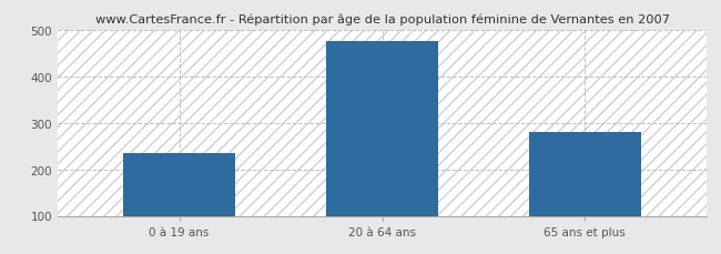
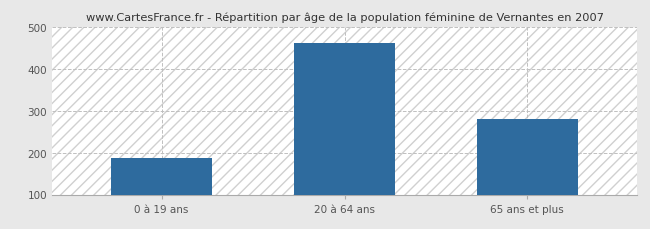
0 à 19 ans: 235 -> 186
20 à 64 ans: 475 -> 462
